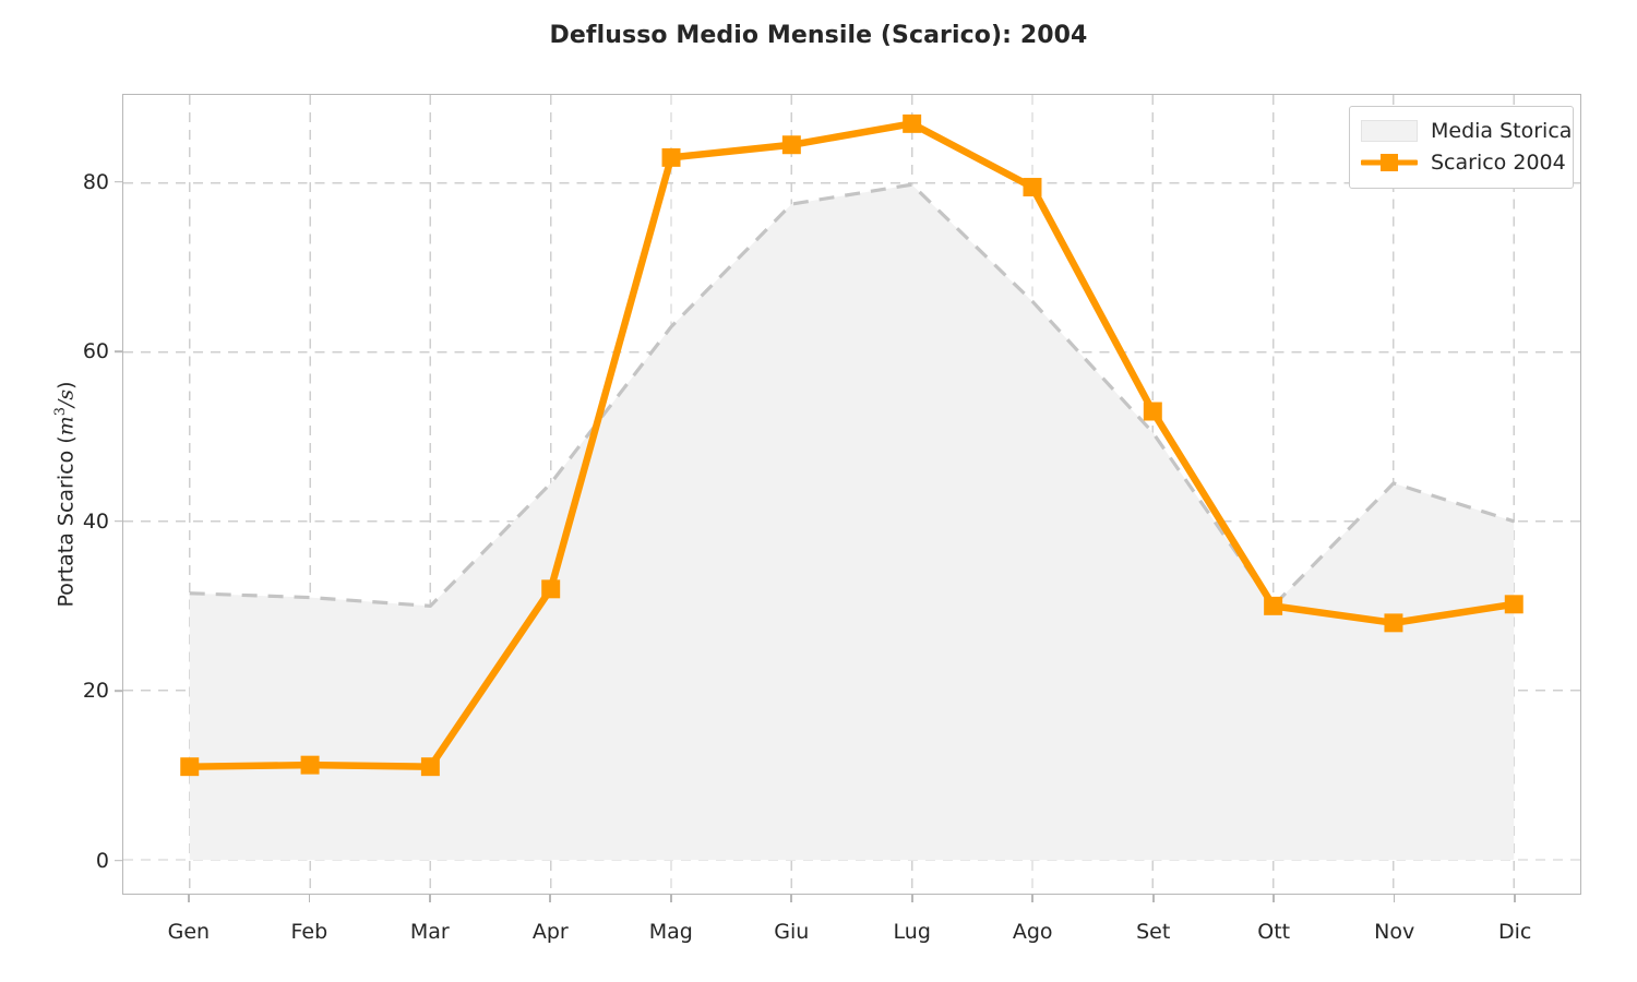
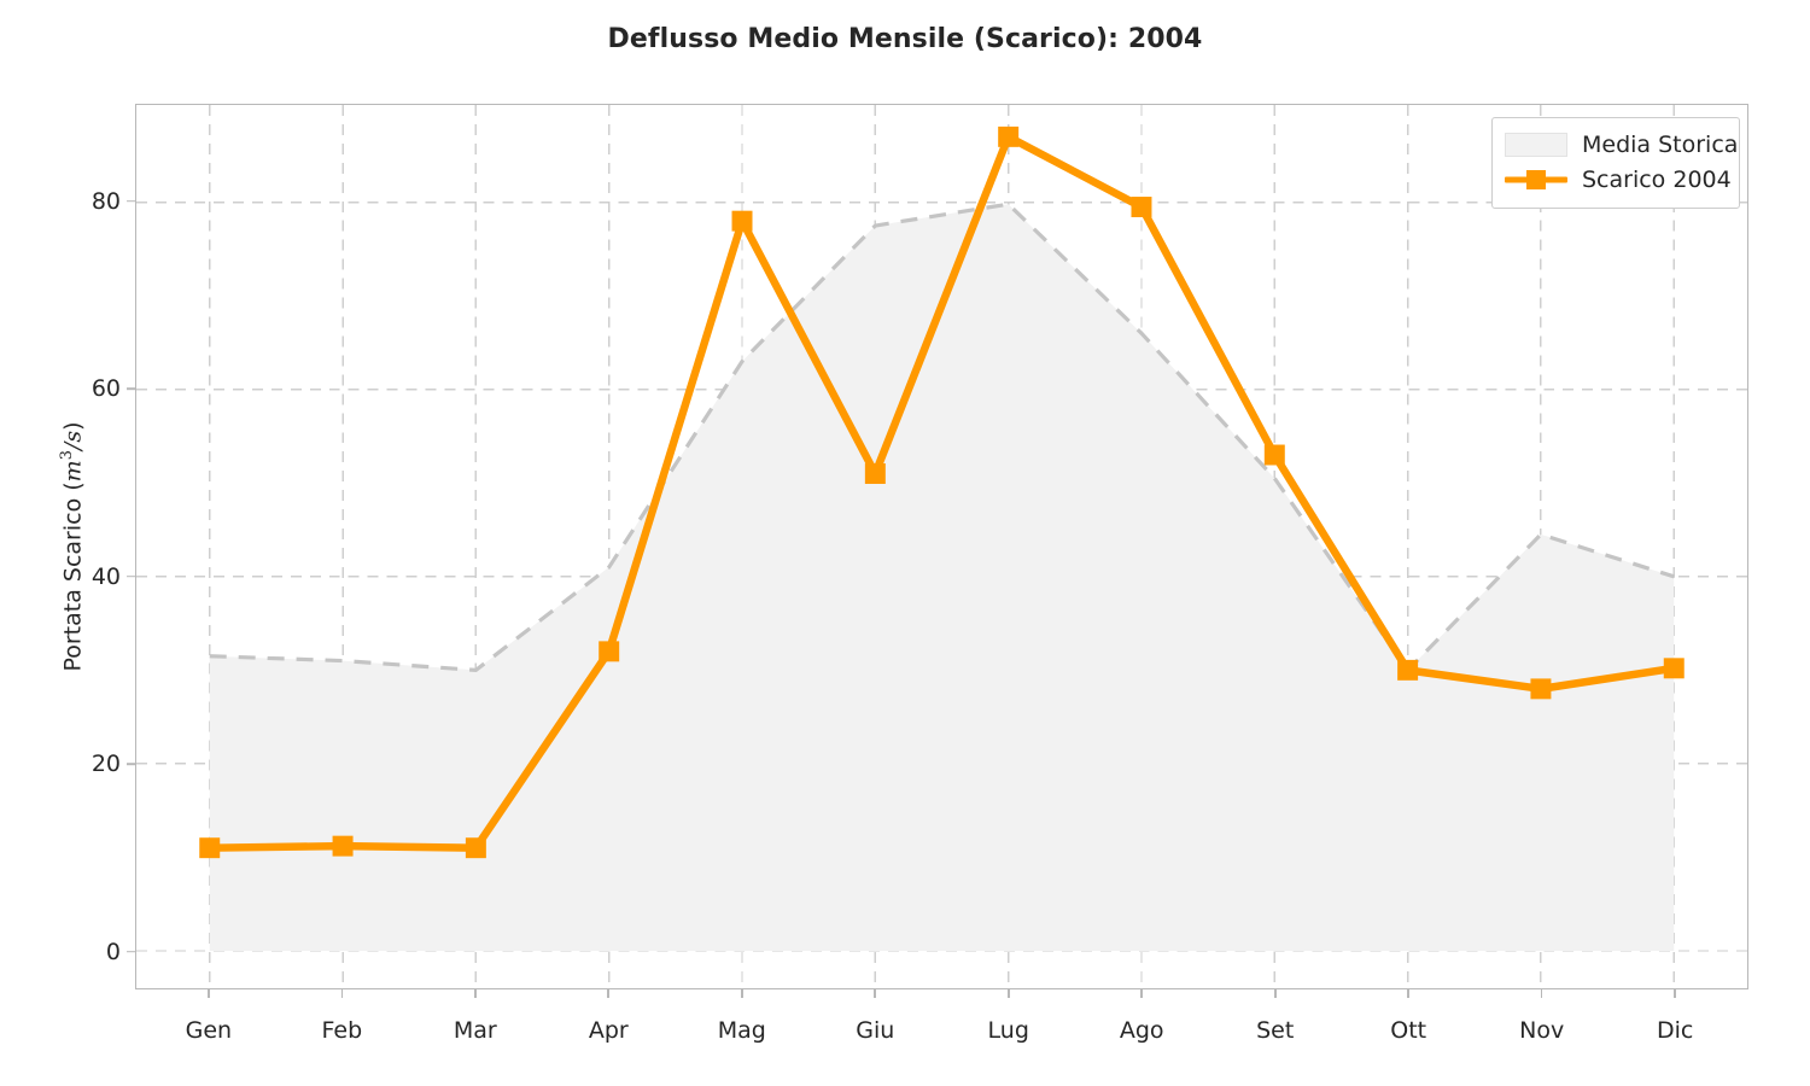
Media Storica/Apr: 44 -> 41
Scarico 2004/Mag: 83 -> 78
Scarico 2004/Giu: 84 -> 51
